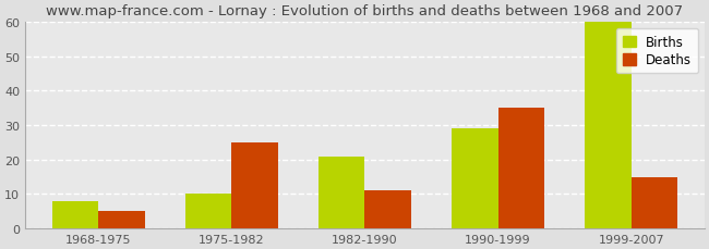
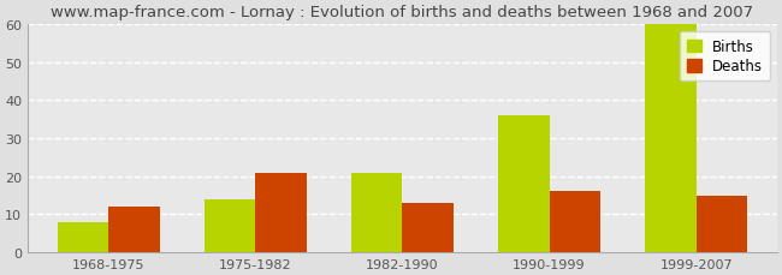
Deaths/1968-1975: 5 -> 12
Births/1975-1982: 10 -> 14
Deaths/1975-1982: 25 -> 21
Deaths/1982-1990: 11 -> 13
Births/1990-1999: 29 -> 36
Deaths/1990-1999: 35 -> 16
